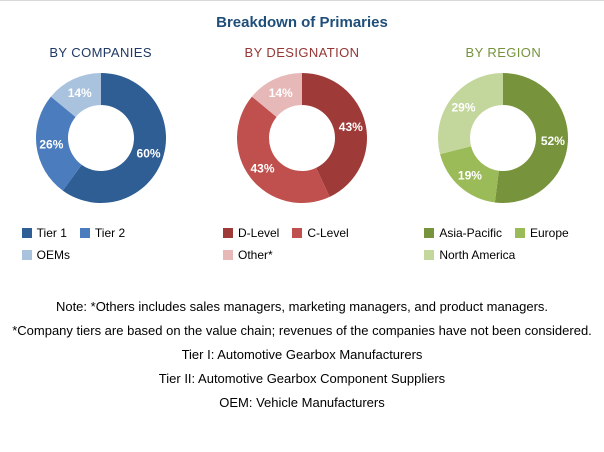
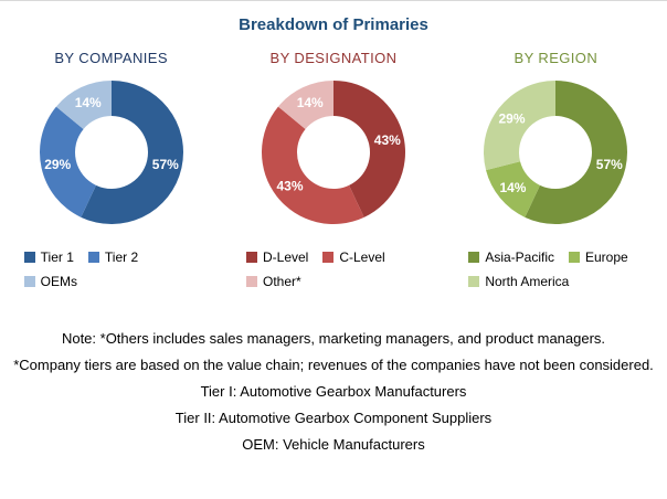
BY COMPANIES/Tier 1: 60% -> 57%
BY COMPANIES/Tier 2: 26% -> 29%
BY REGION/Asia-Pacific: 52% -> 57%
BY REGION/Europe: 19% -> 14%
